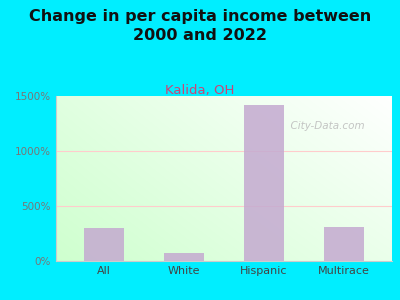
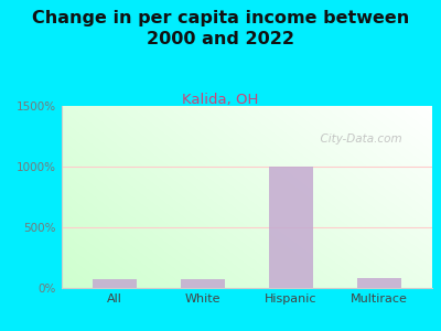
All: 300% -> 80%
Hispanic: 1420% -> 1000%
Multirace: 310% -> 80%
